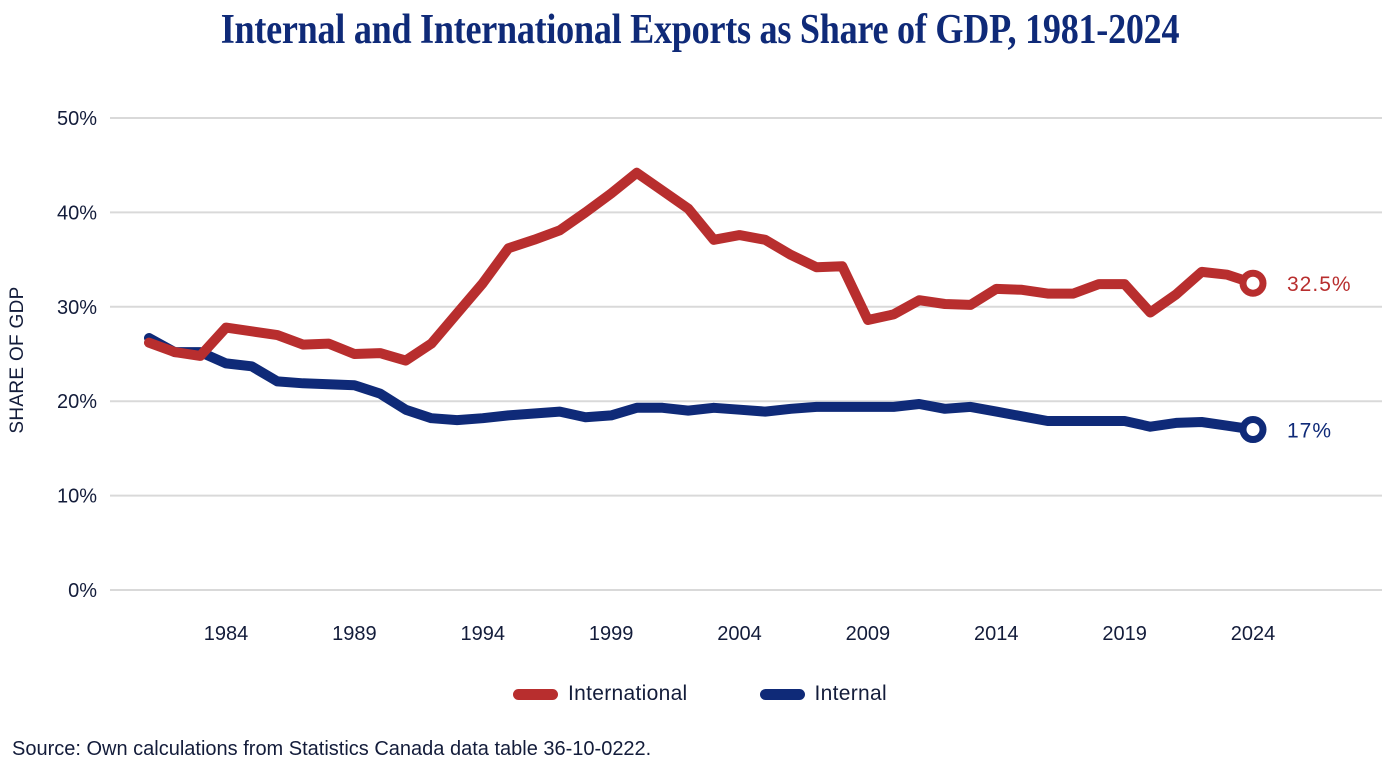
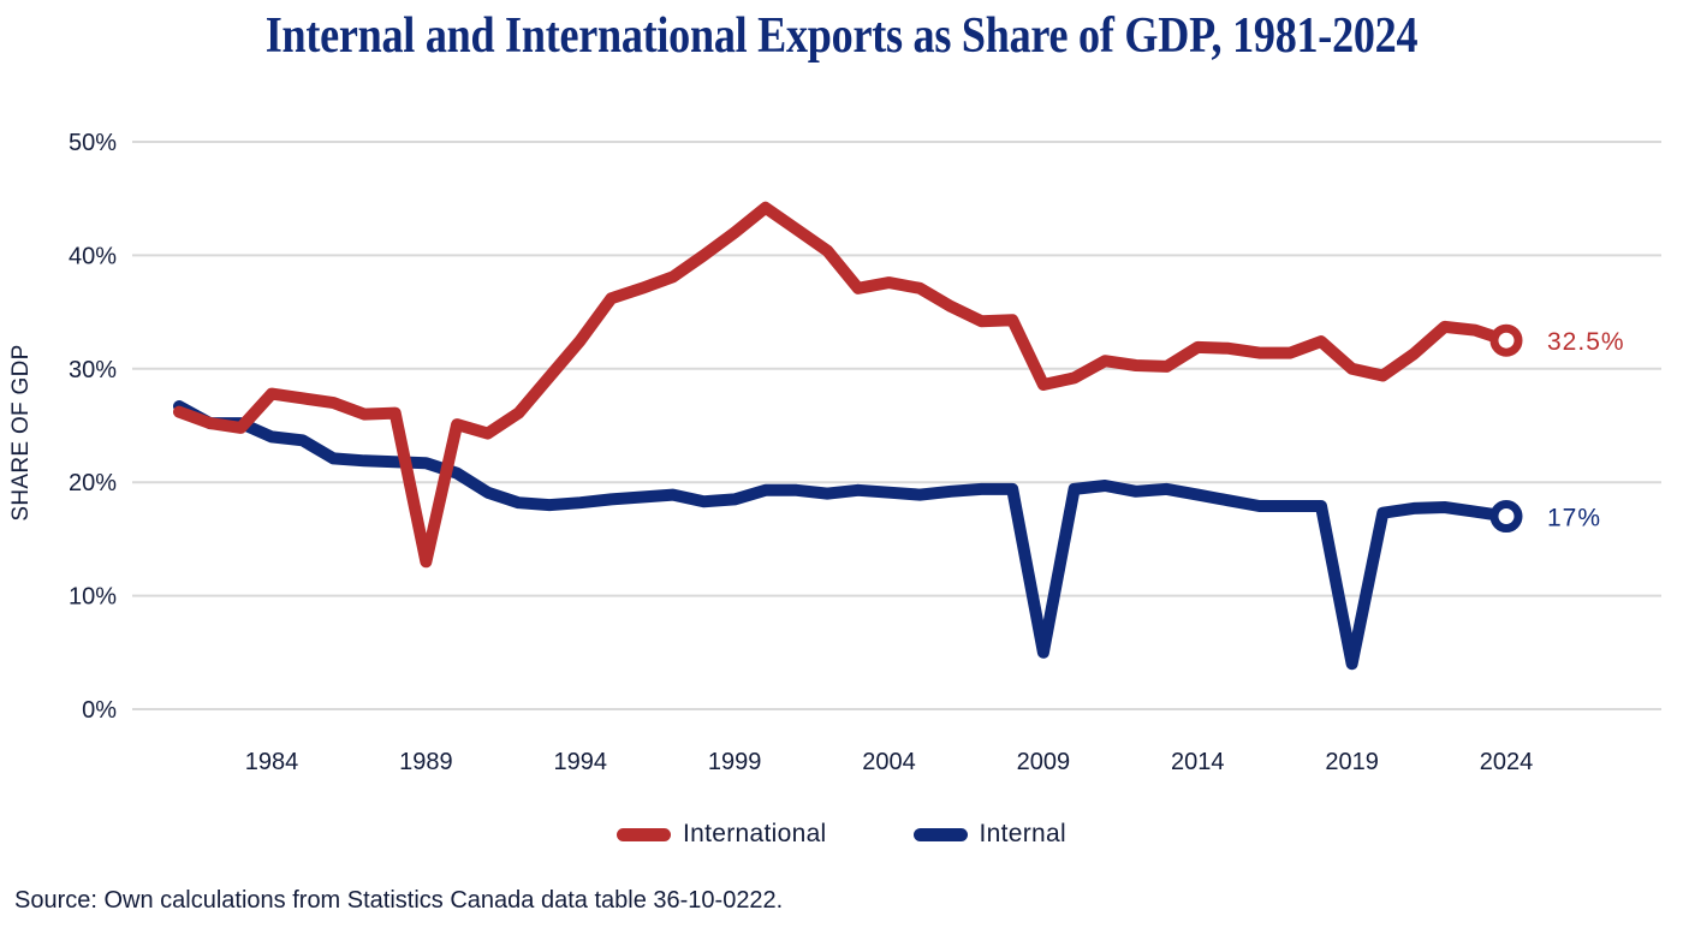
International/1989: 25% -> 13%
Internal/2009: 19% -> 5%
International/2019: 32% -> 30%
Internal/2019: 18% -> 4%
